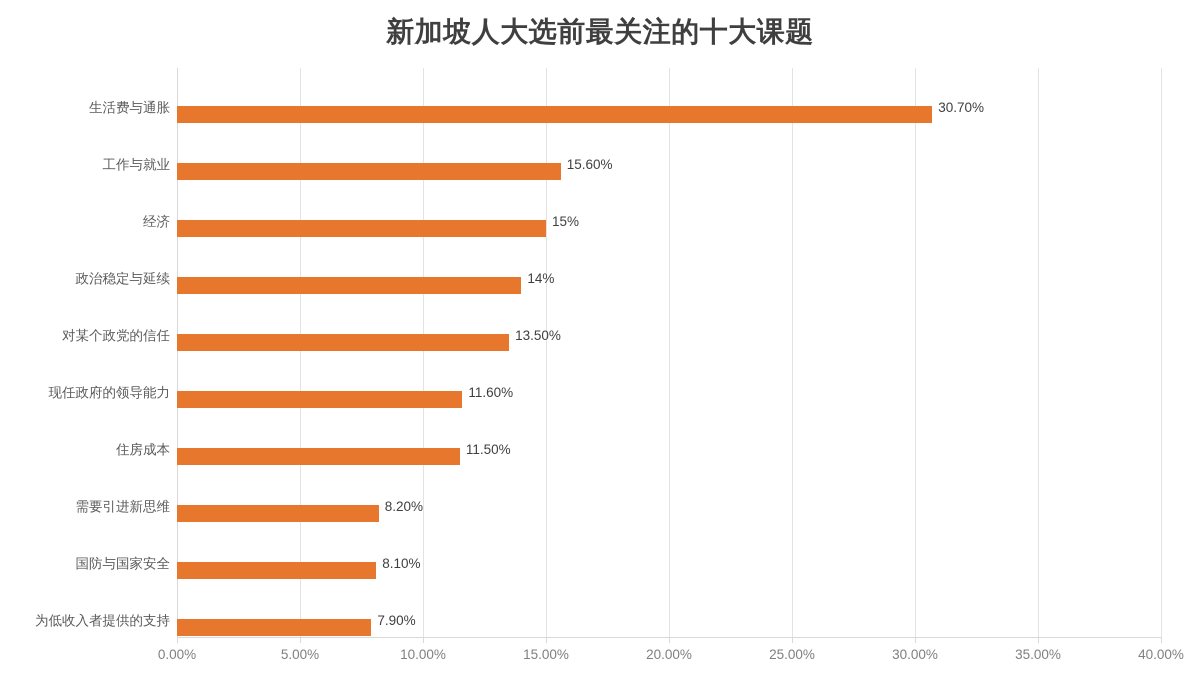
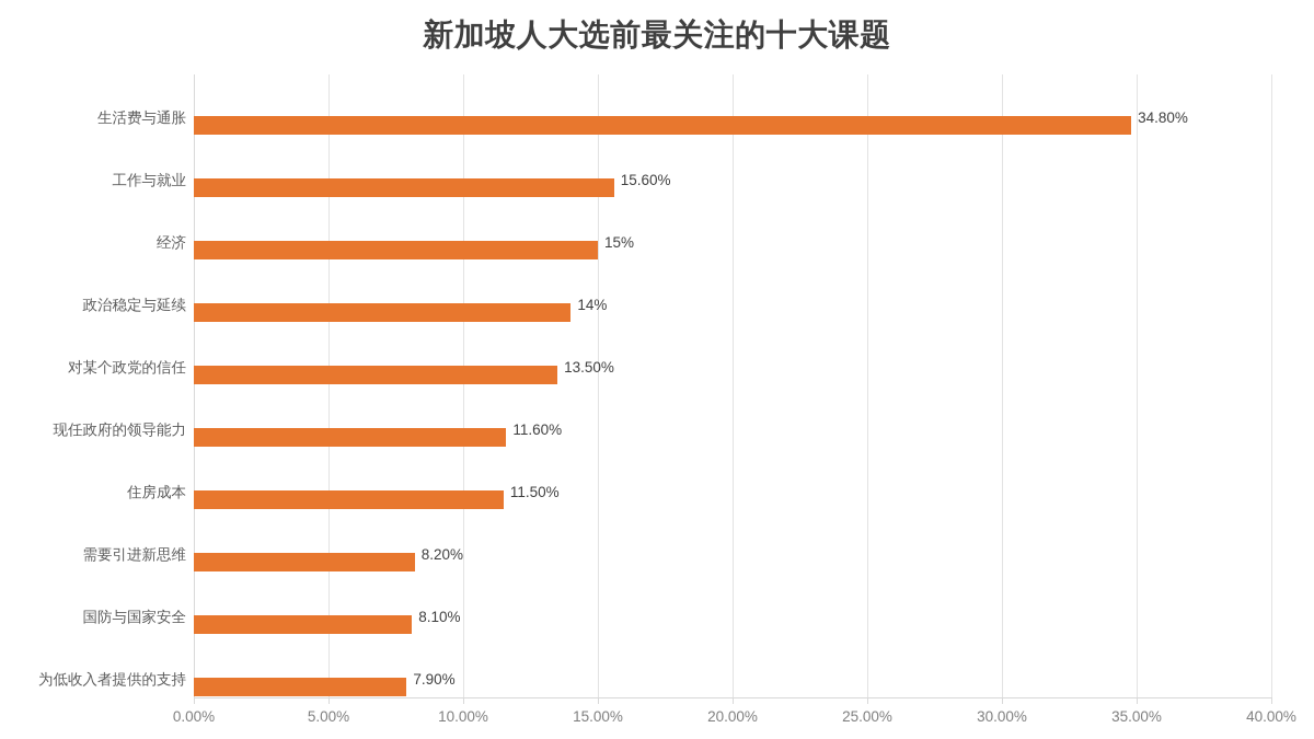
生活费与通胀: 30.70% -> 34.80%
